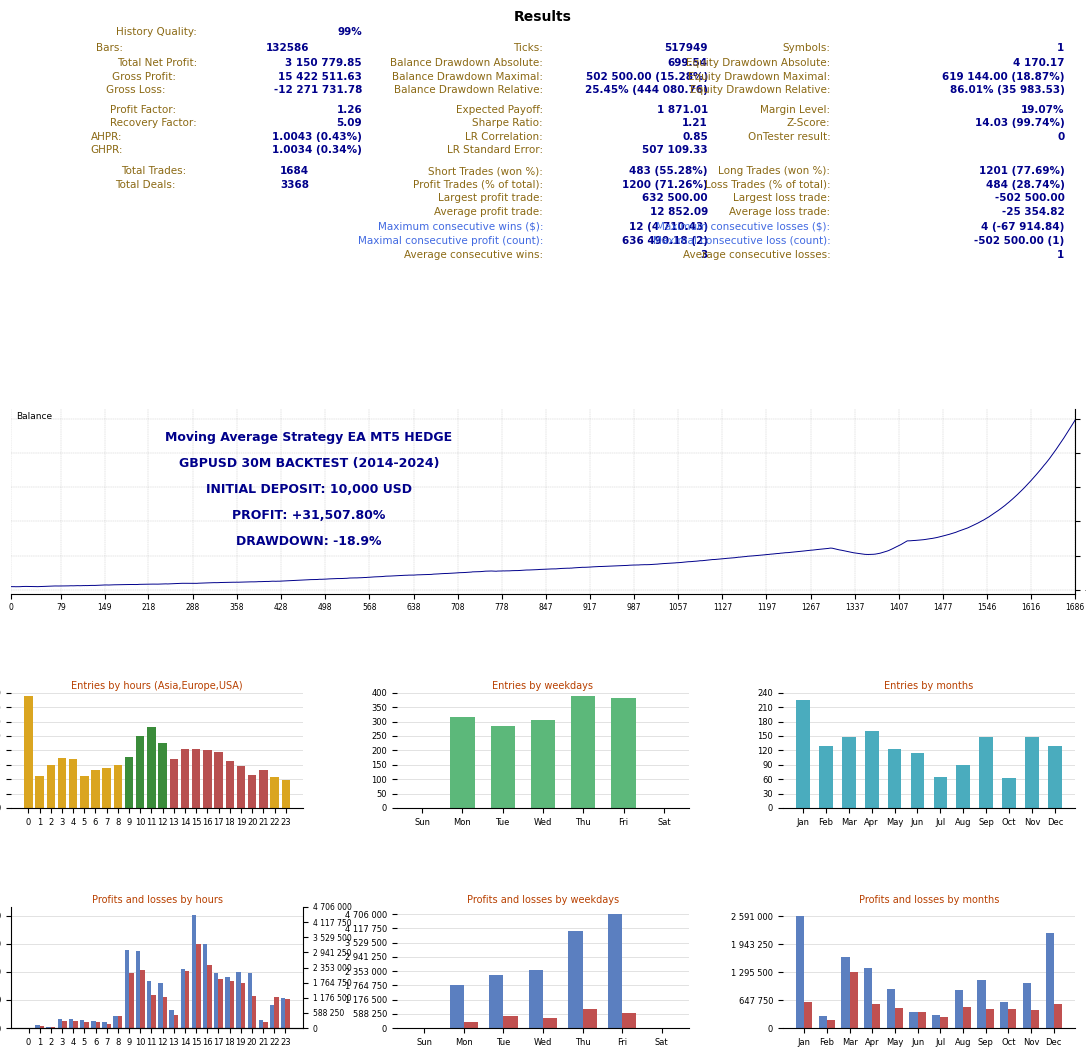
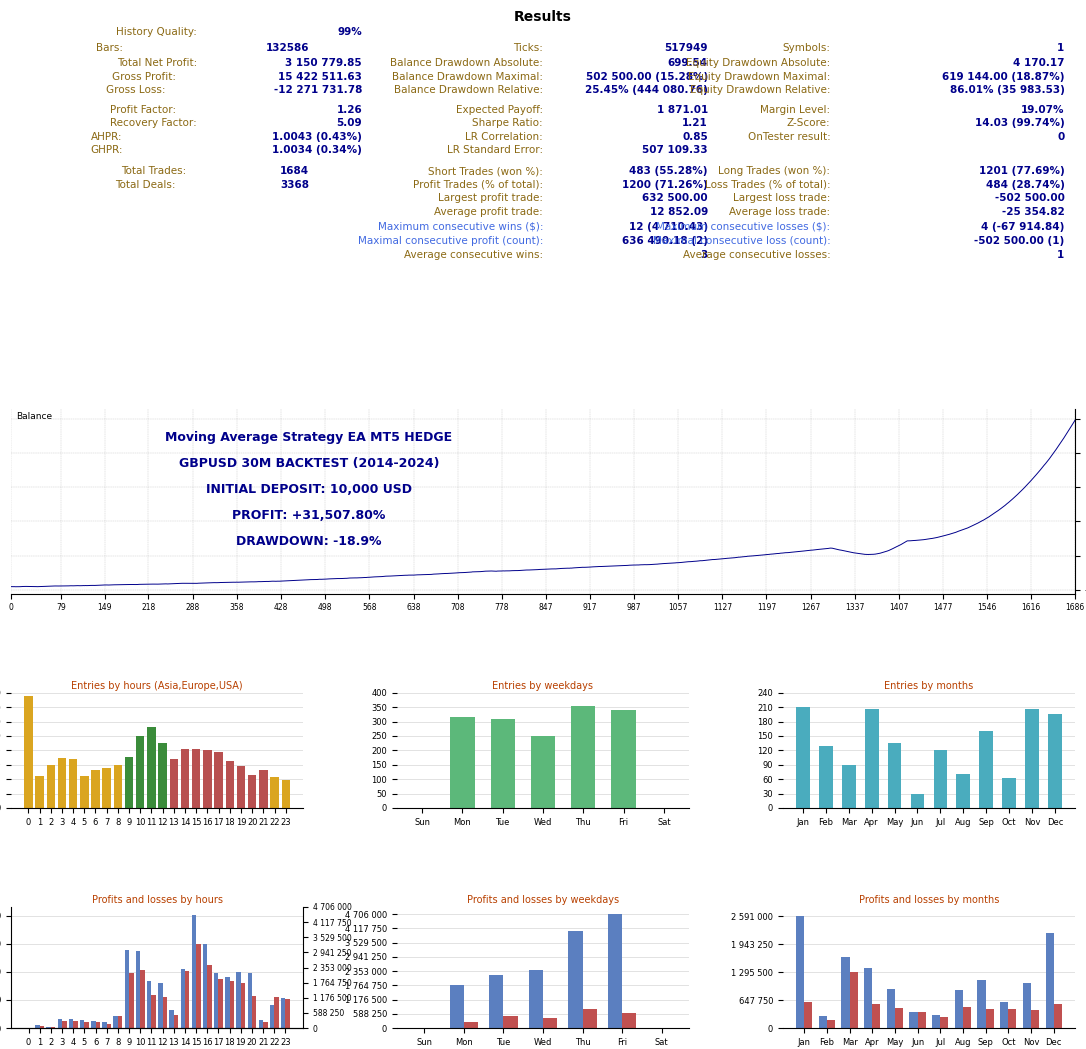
Entries by weekdays/Tue: 283 -> 310
Entries by weekdays/Wed: 306 -> 250
Entries by weekdays/Thu: 387 -> 355
Entries by weekdays/Fri: 382 -> 340
Entries by months/Jan: 225 -> 210
Entries by months/Mar: 148 -> 90
Entries by months/Apr: 160 -> 205
Entries by months/May: 122 -> 135
Entries by months/Jun: 115 -> 30
Entries by months/Jul: 65 -> 120
Entries by months/Aug: 90 -> 70
Entries by months/Sep: 148 -> 160
Entries by months/Nov: 148 -> 205
Entries by months/Dec: 130 -> 195
